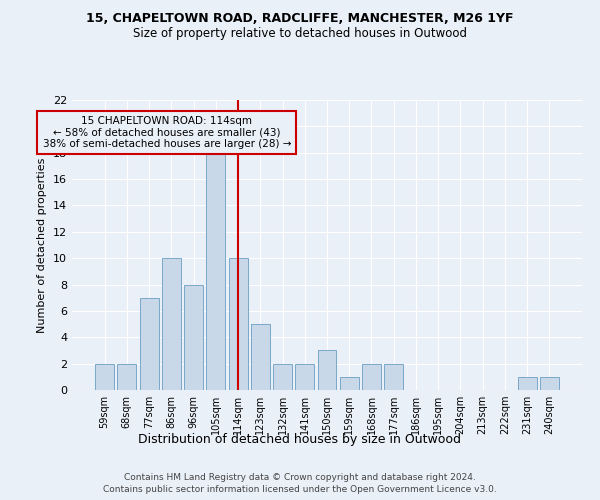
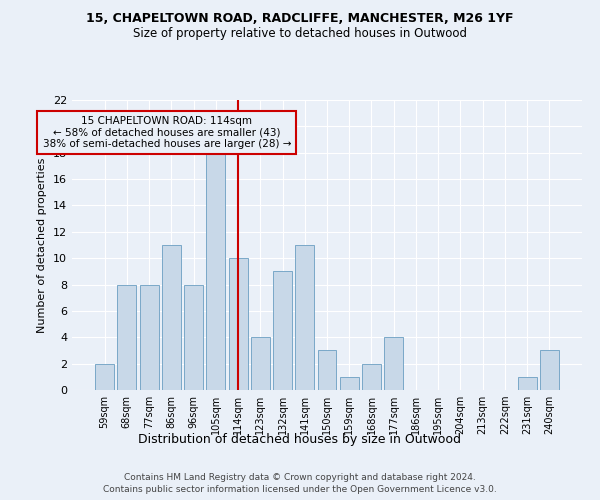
68sqm: 2 -> 8
77sqm: 7 -> 8
86sqm: 10 -> 11
123sqm: 5 -> 4
132sqm: 2 -> 9
141sqm: 2 -> 11
177sqm: 2 -> 4
240sqm: 1 -> 3
